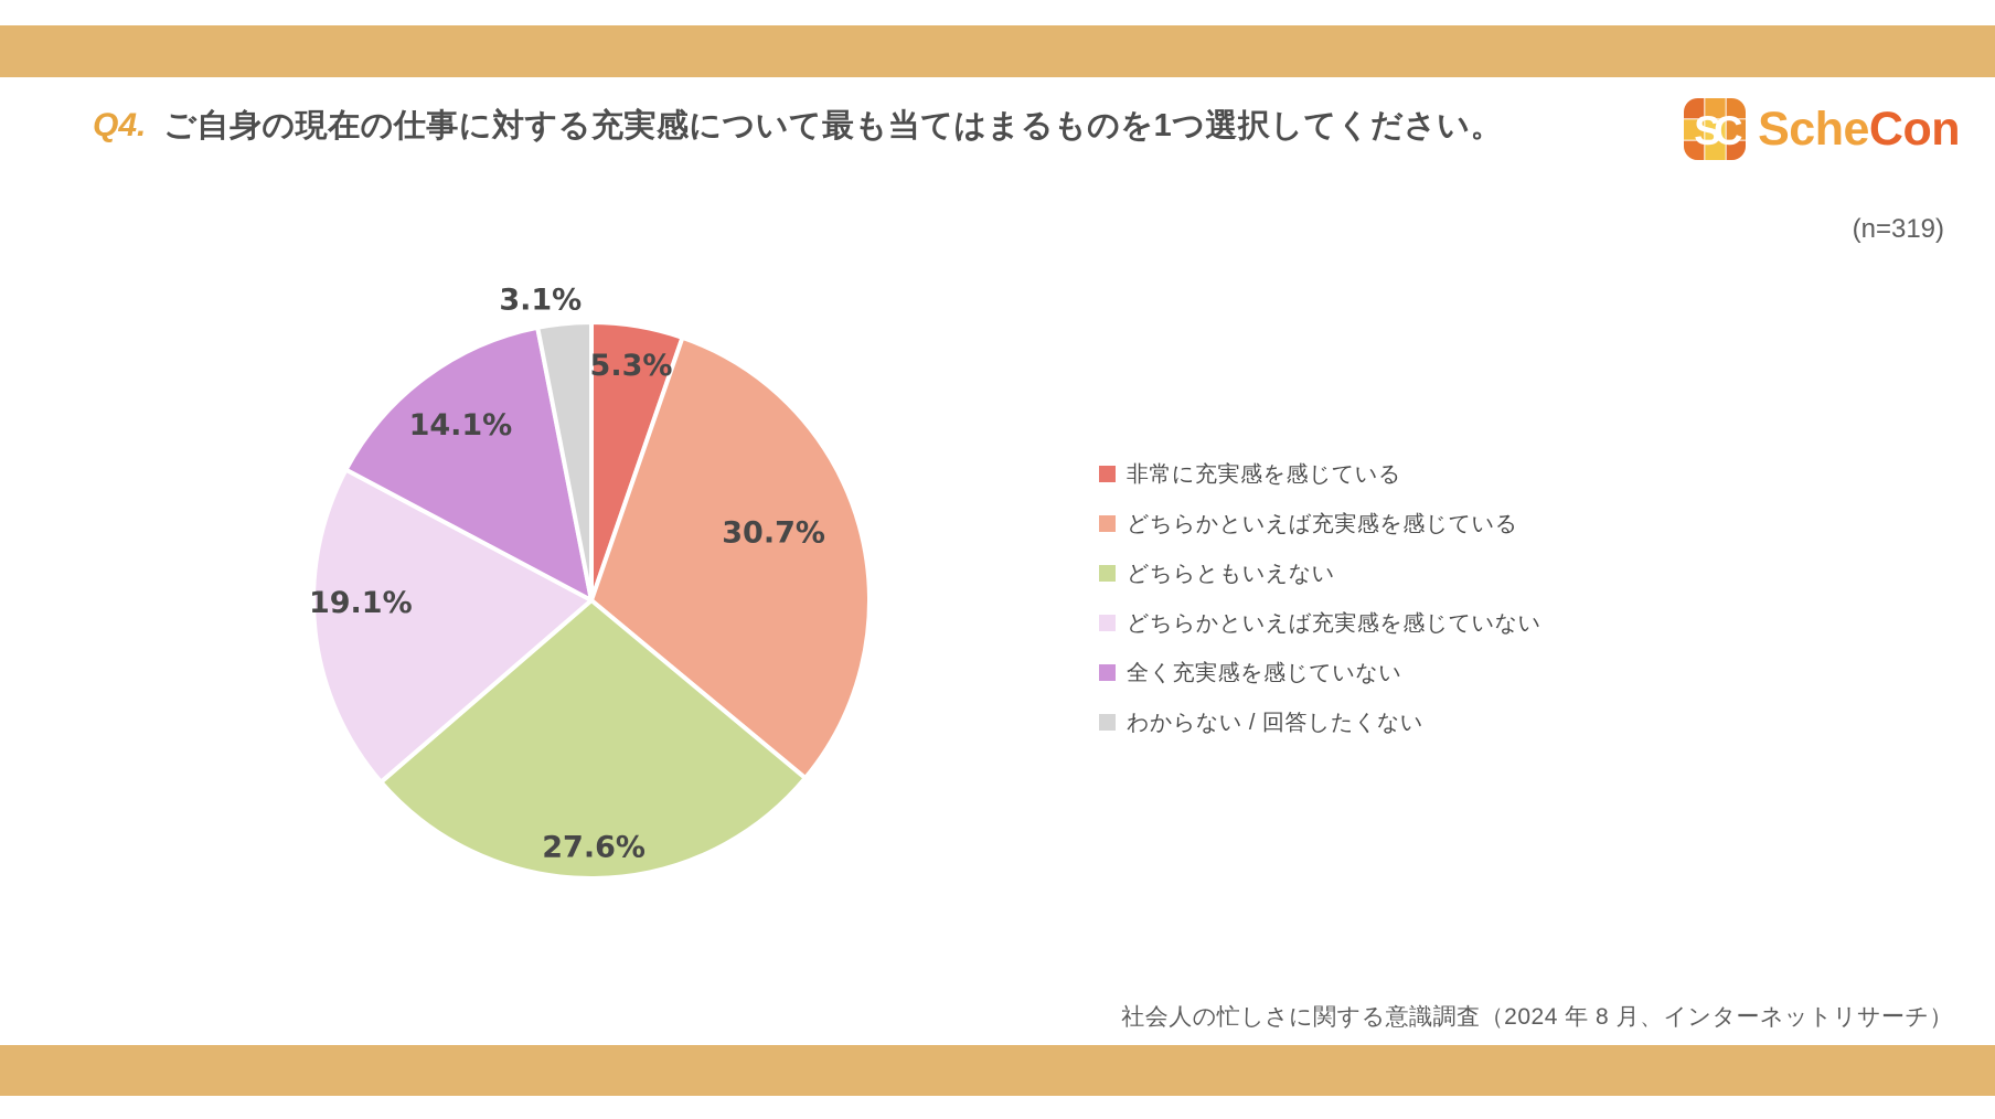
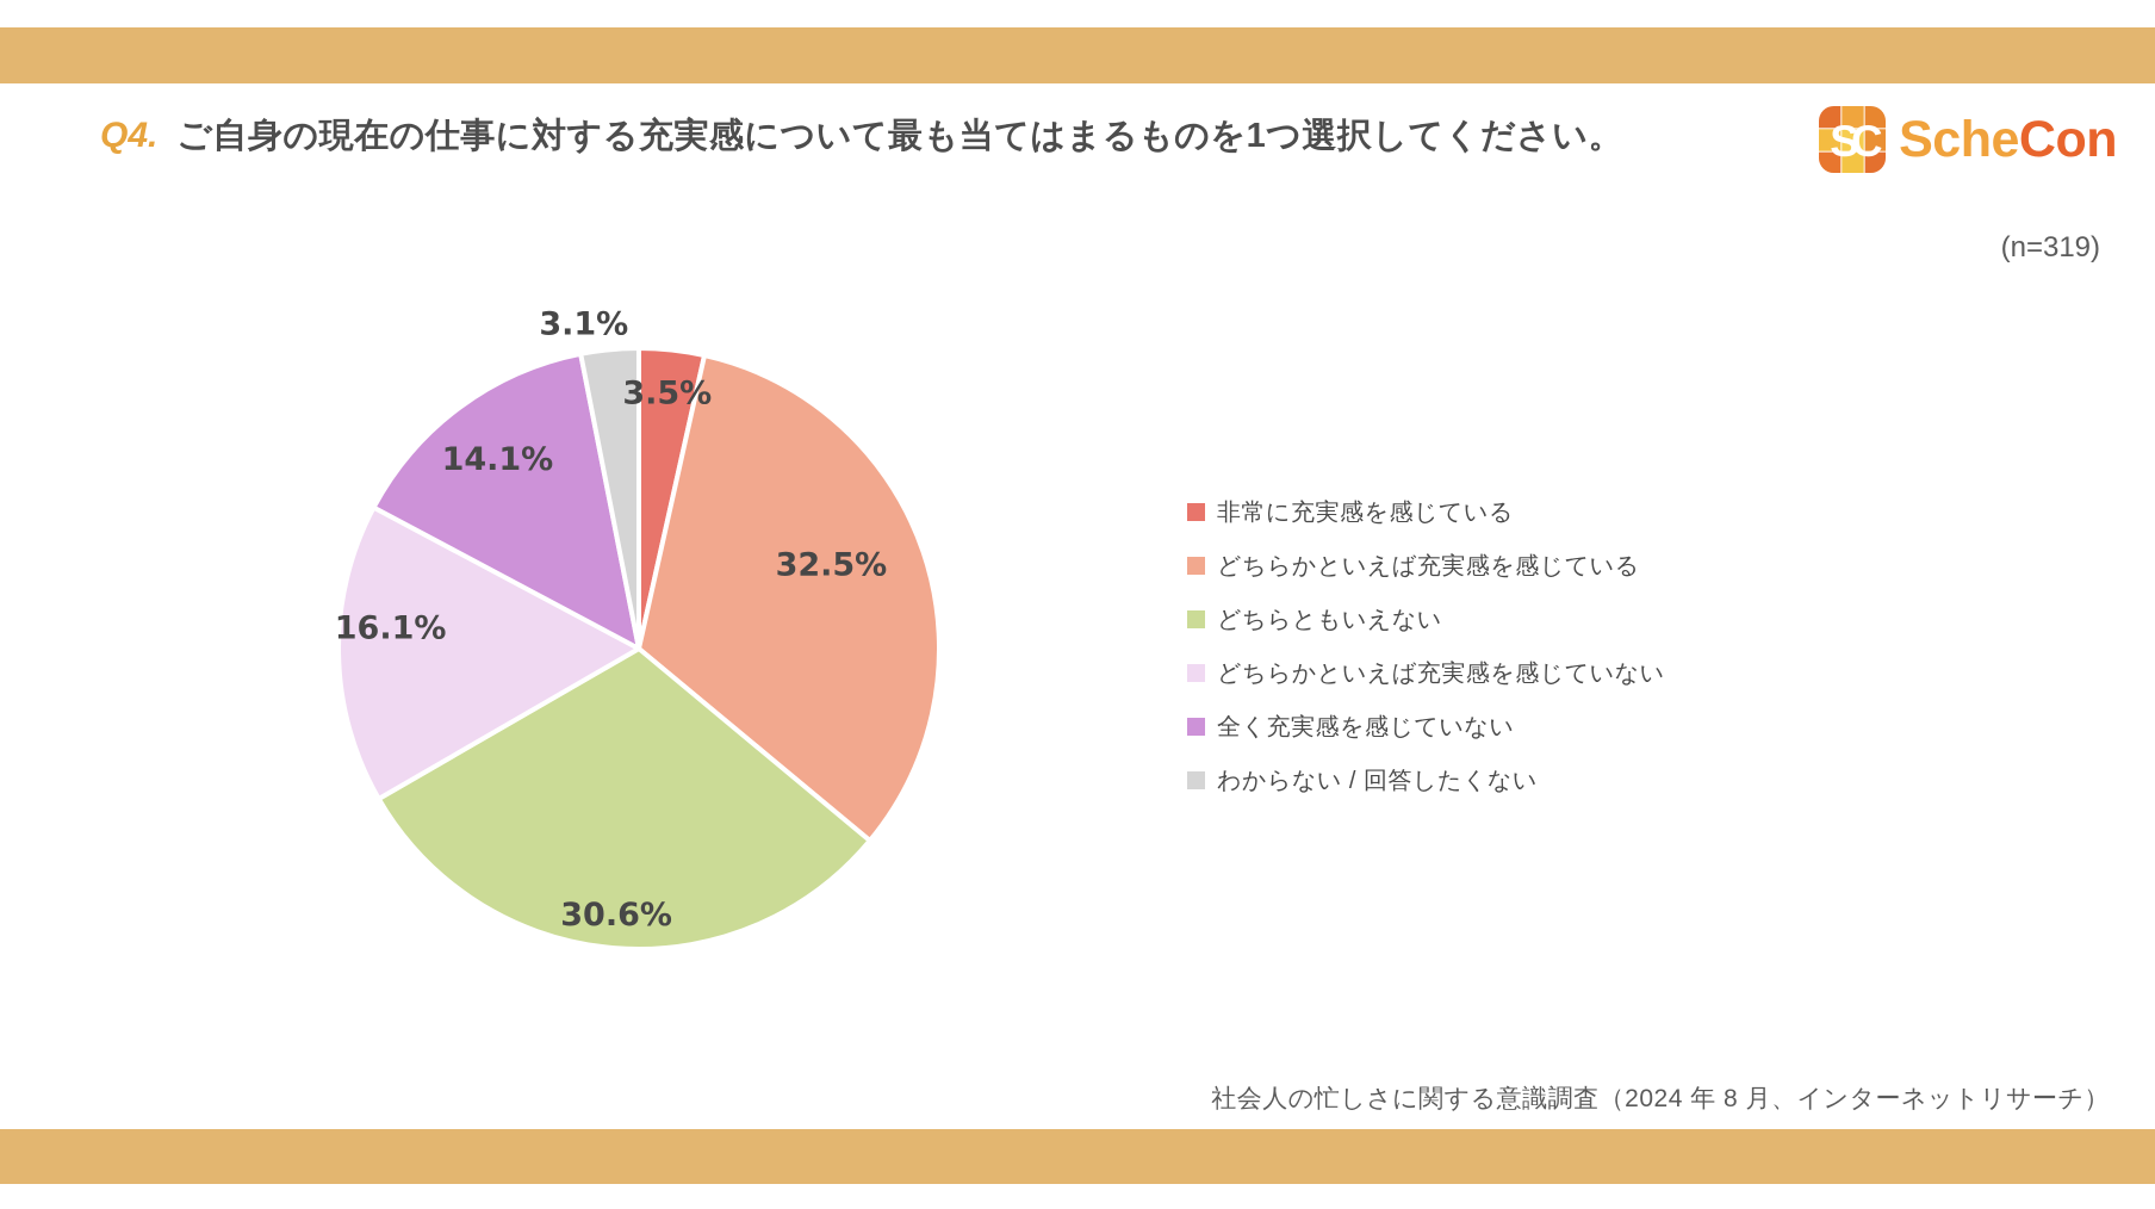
非常に充実感を感じている: 5.3% -> 3.5%
どちらかといえば充実感を感じている: 30.7% -> 32.5%
どちらともいえない: 27.6% -> 30.6%
どちらかといえば充実感を感じていない: 19.1% -> 16.1%
